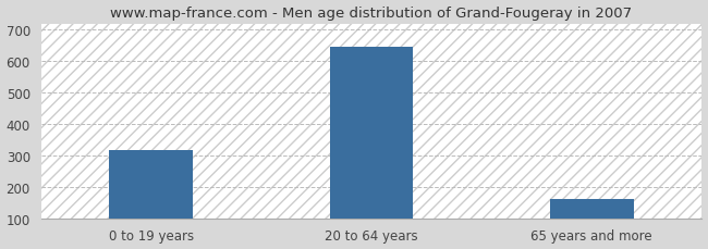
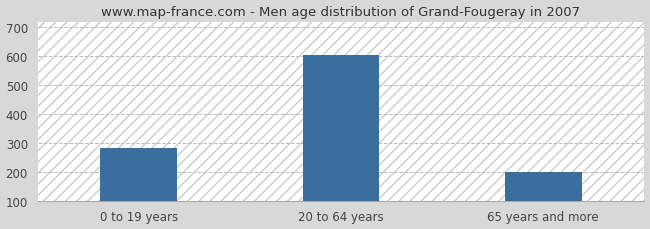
0 to 19 years: 320 -> 285
20 to 64 years: 645 -> 605
65 years and more: 163 -> 200
